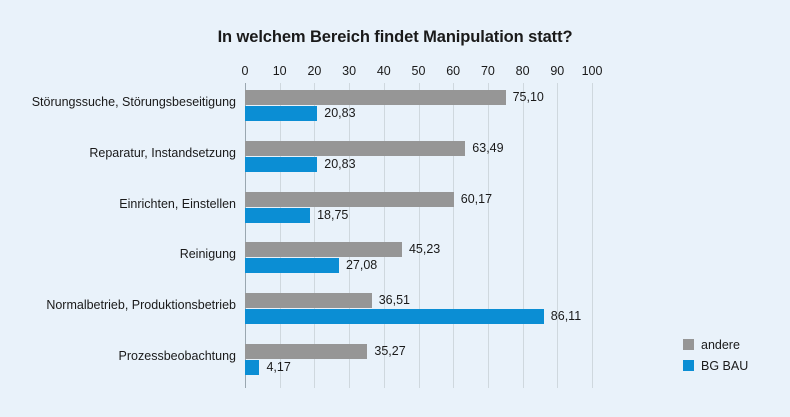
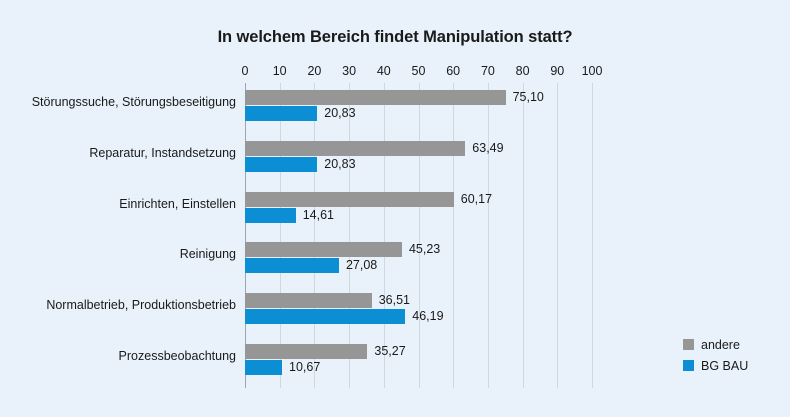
BG BAU/Einrichten, Einstellen: 18,75 -> 14,61
BG BAU/Normalbetrieb, Produktionsbetrieb: 86,11 -> 46,19
BG BAU/Prozessbeobachtung: 4,17 -> 10,67
